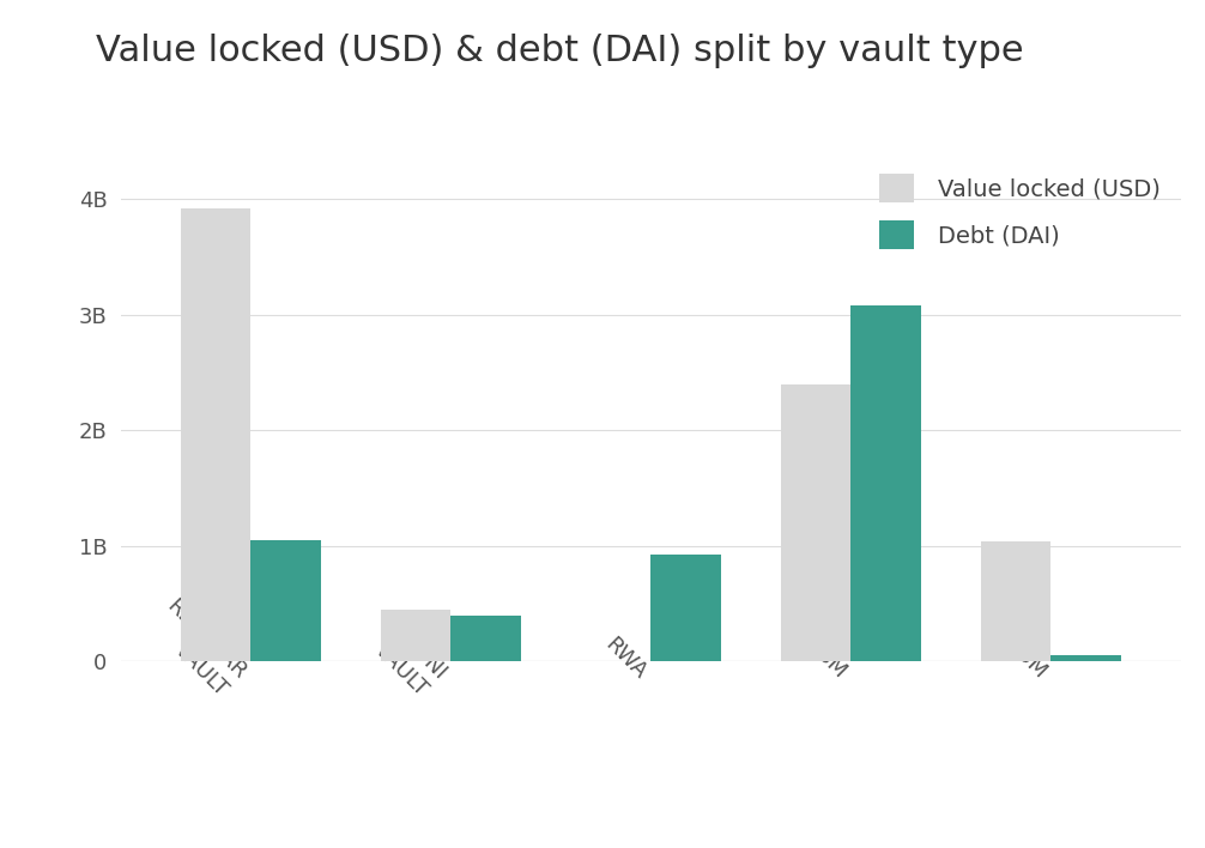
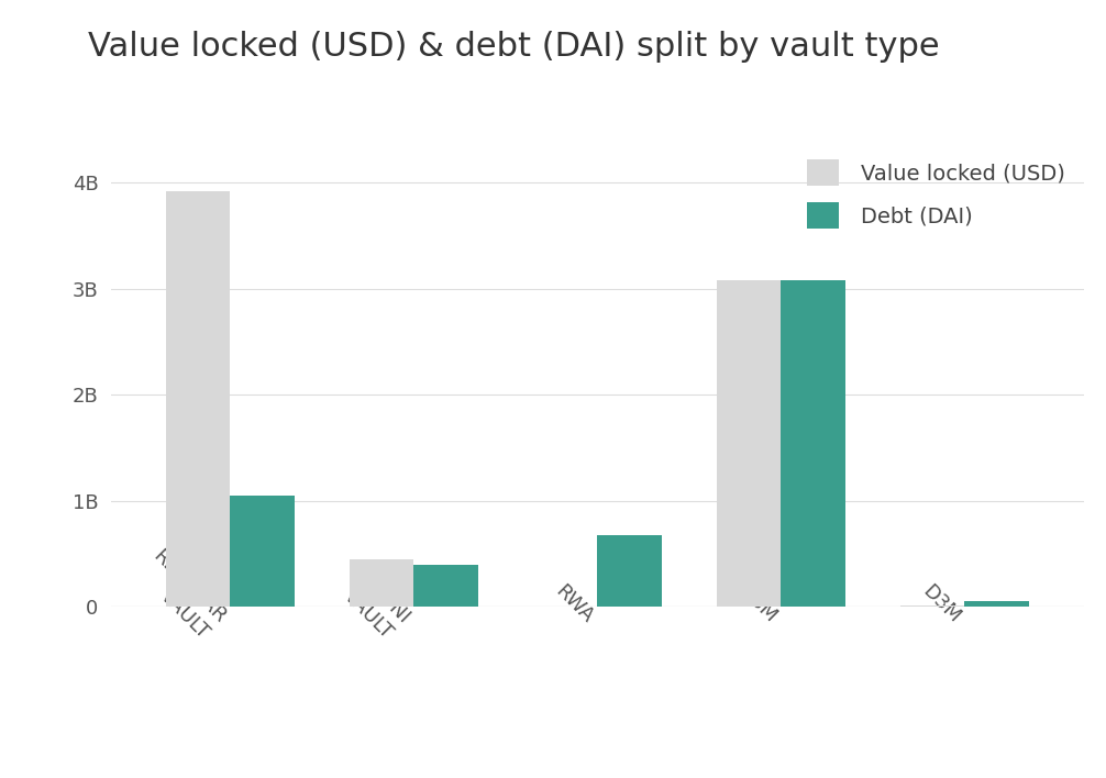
Debt (DAI)/RWA: 0.92B -> 0.68B
Value locked (USD)/PSM: 2.40B -> 3.08B
Value locked (USD)/D3M: 1.04B -> 0.02B
